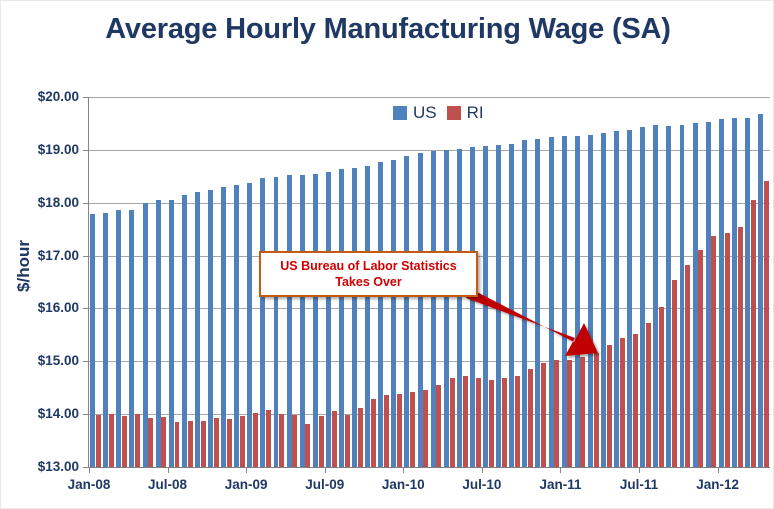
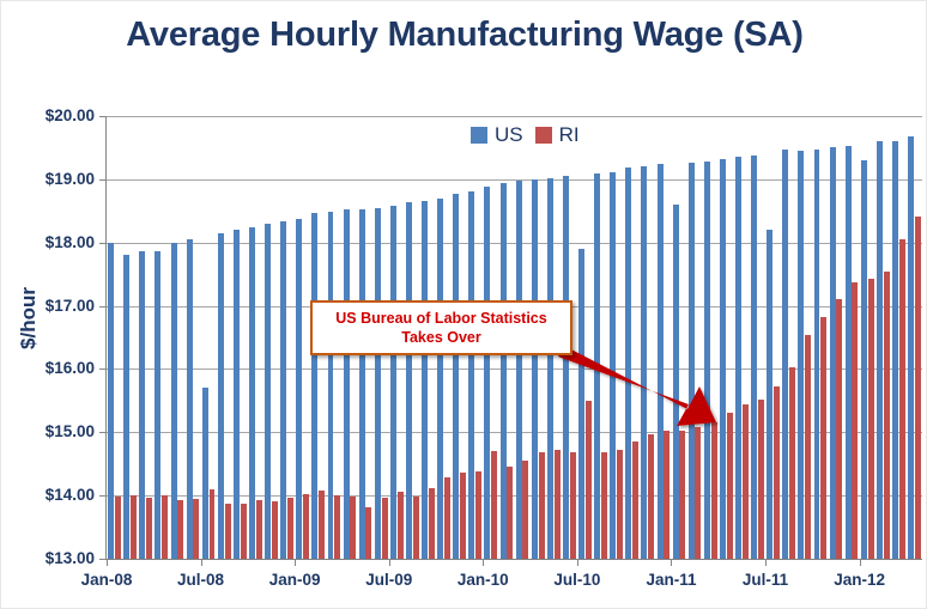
US/Jan-08: $17.8 -> $18.0
US/Jul-08: $18.1 -> $15.7
RI/Jul-08: $13.9 -> $14.1
RI/Jan-10: $14.4 -> $14.7
US/Jul-10: $19.1 -> $17.9
RI/Jul-10: $14.6 -> $15.5
US/Jan-11: $19.3 -> $18.6
US/Jul-11: $19.4 -> $18.2
US/Jan-12: $19.6 -> $19.3
